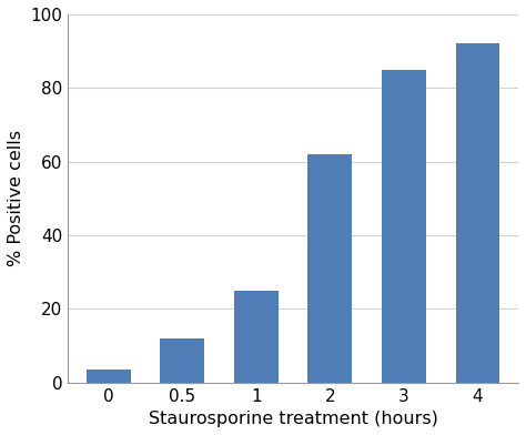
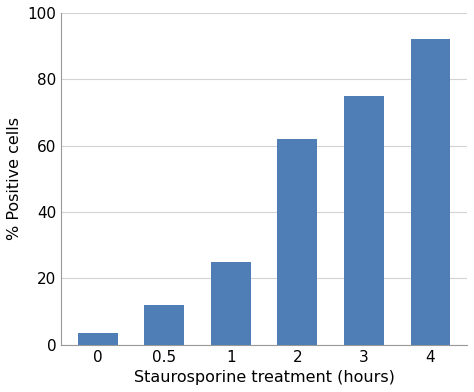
3: 85.0 -> 75.0
